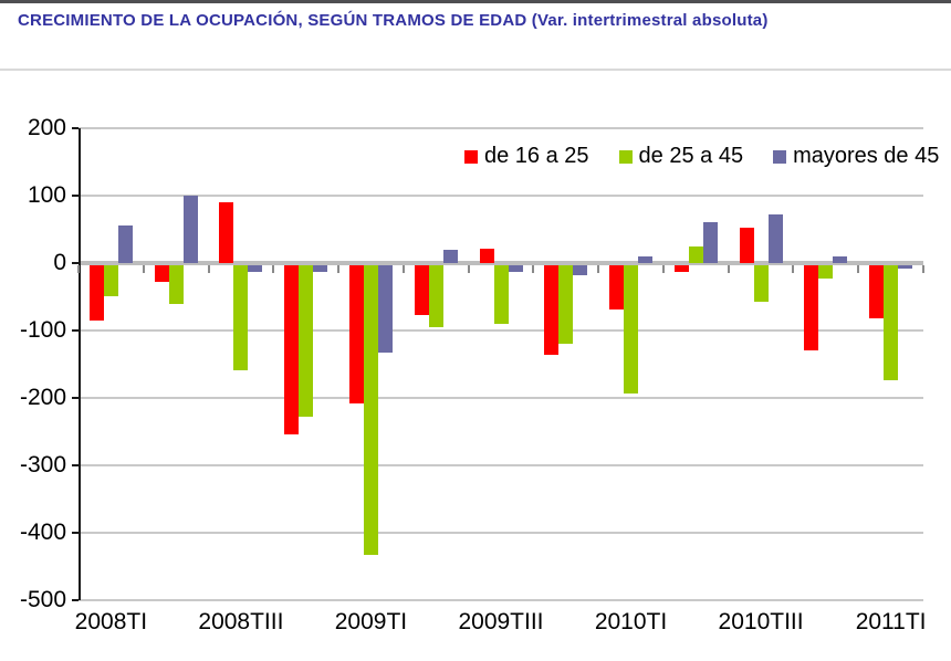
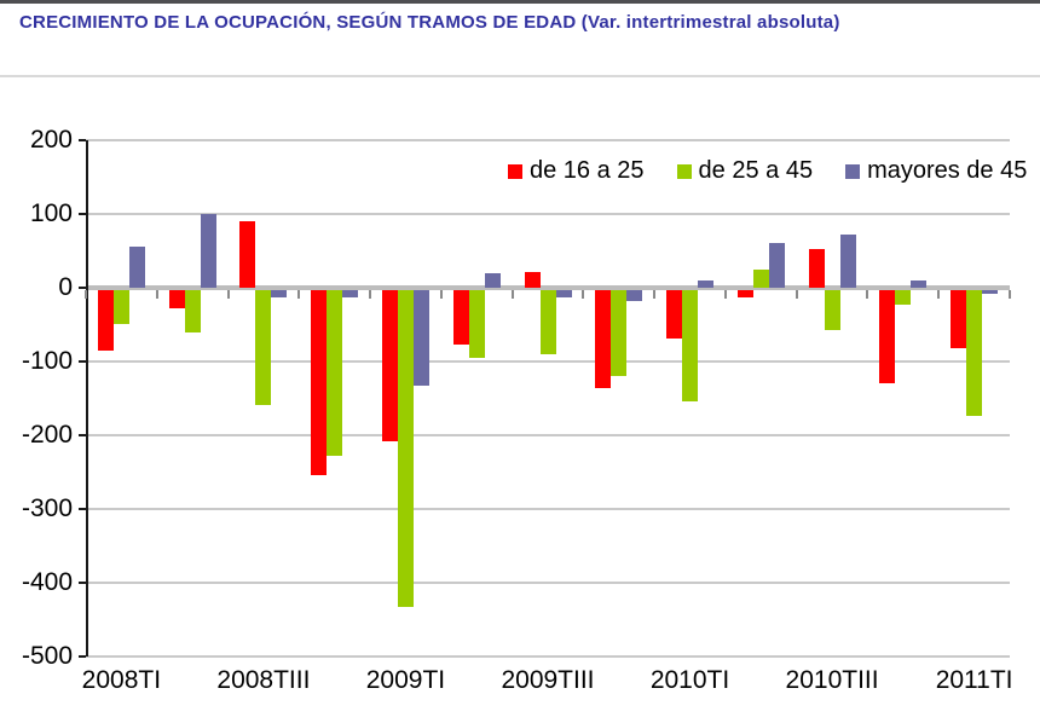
de 25 a 45/2010TI: -190 -> -150
